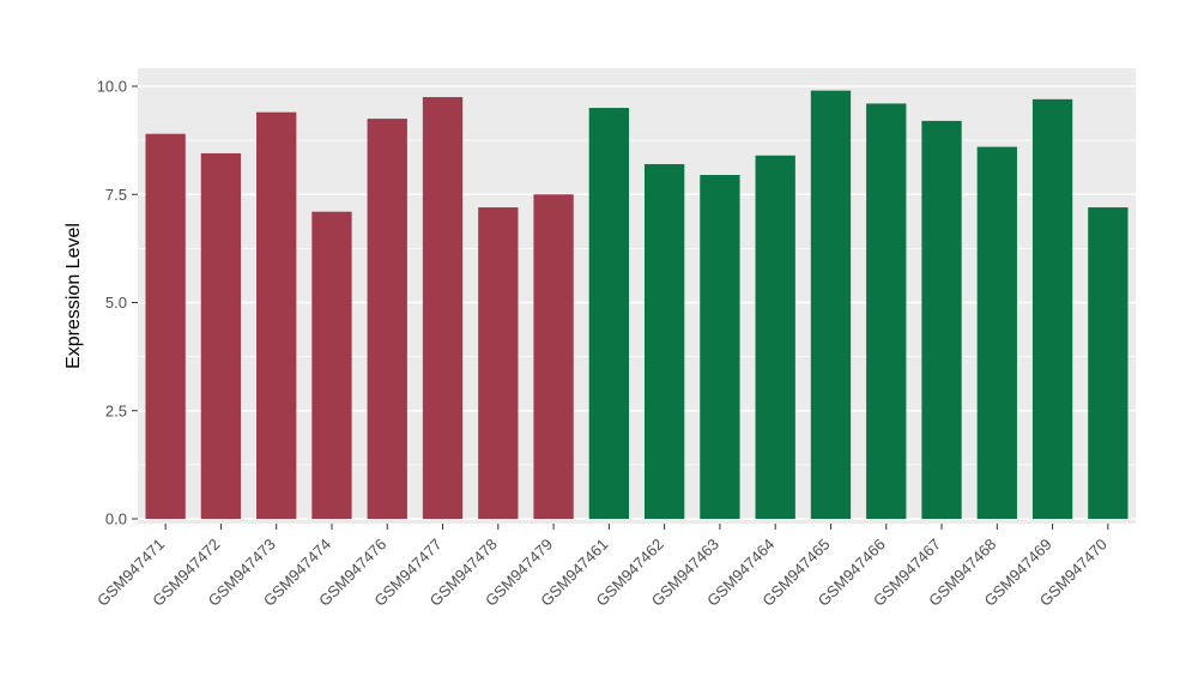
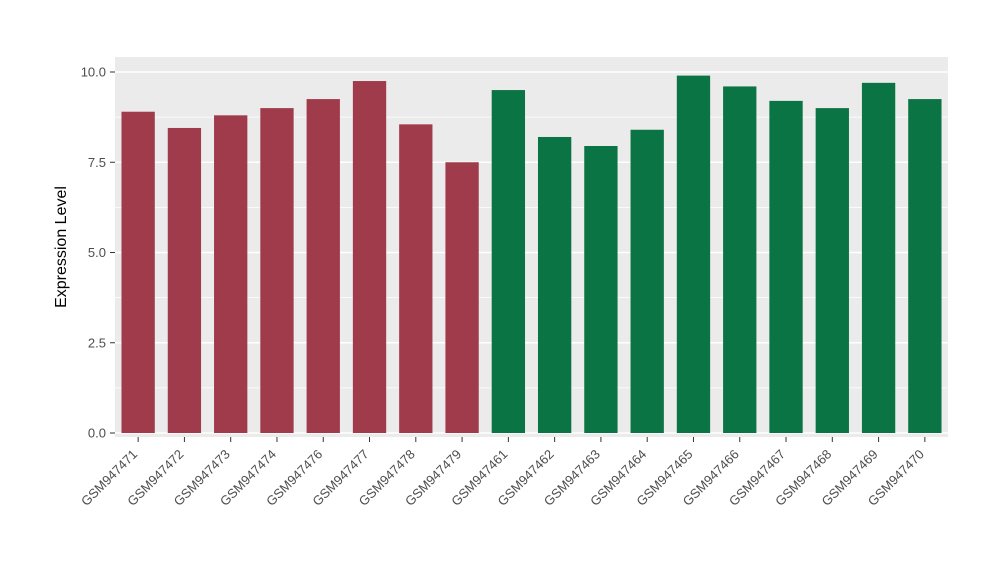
GSM947473: 9.4 -> 8.8
GSM947474: 7.1 -> 9.0
GSM947478: 7.2 -> 8.6
GSM947468: 8.6 -> 9.0
GSM947470: 7.2 -> 9.2
